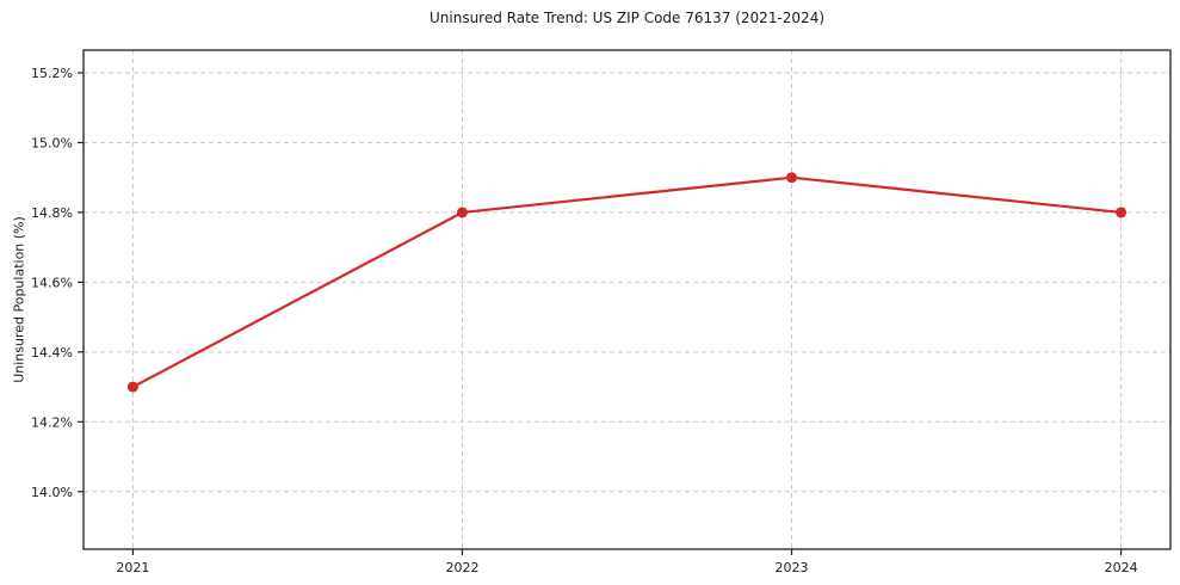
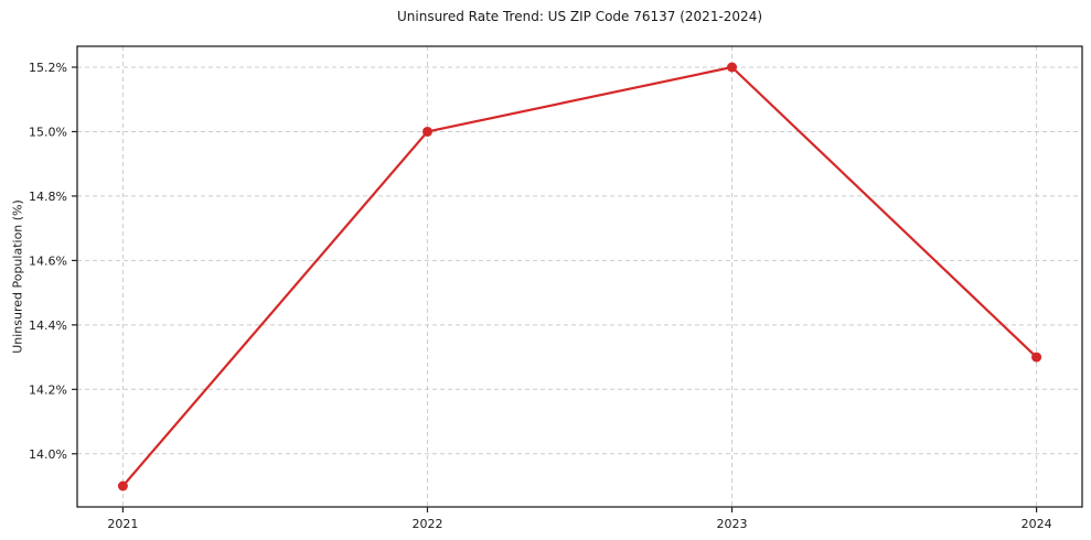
2021: 14.3% -> 13.9%
2022: 14.8% -> 15.0%
2023: 14.9% -> 15.2%
2024: 14.8% -> 14.3%
